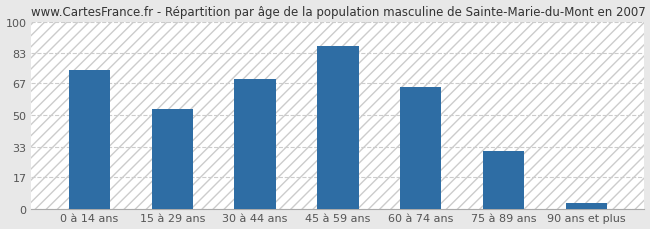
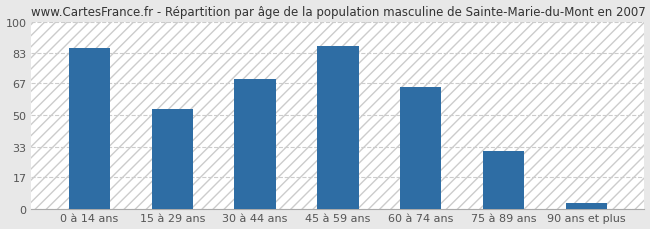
0 à 14 ans: 74 -> 86
